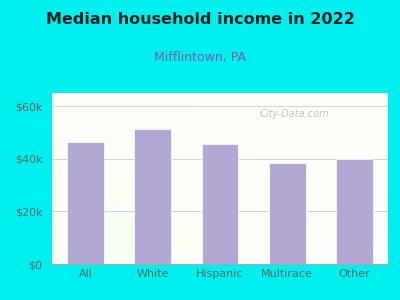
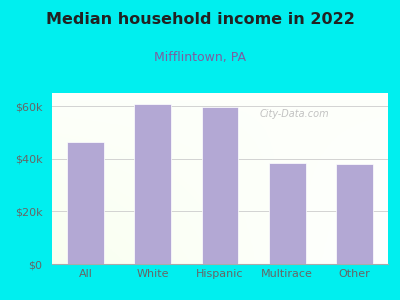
White: $51.5k -> $61.0k
Hispanic: $45.5k -> $59.5k
Other: $40.0k -> $38.0k
